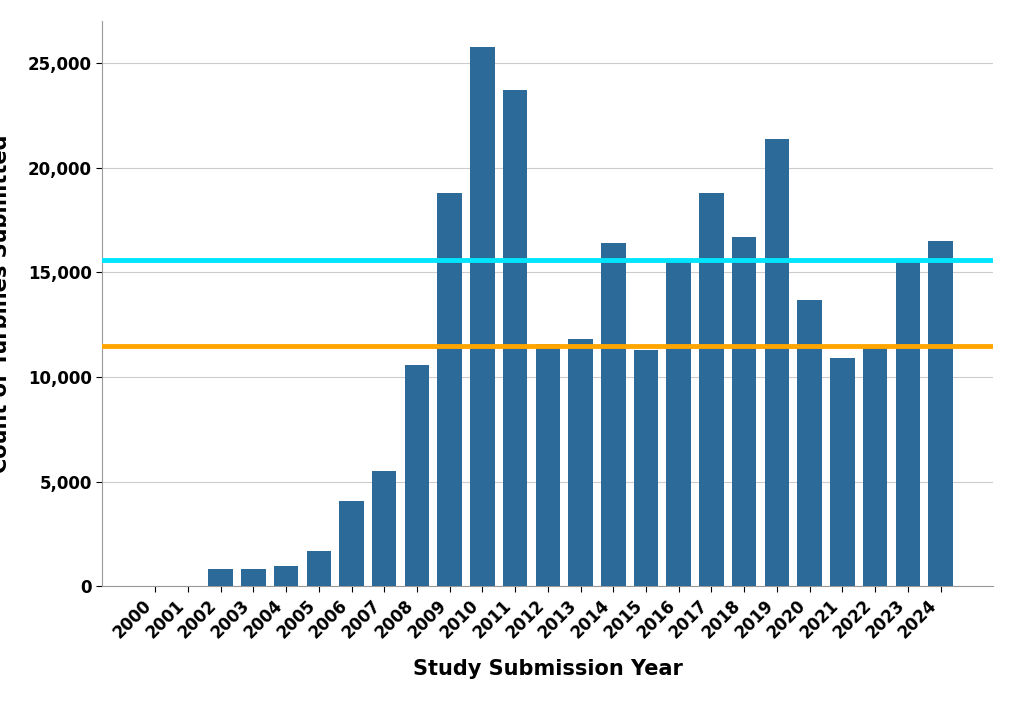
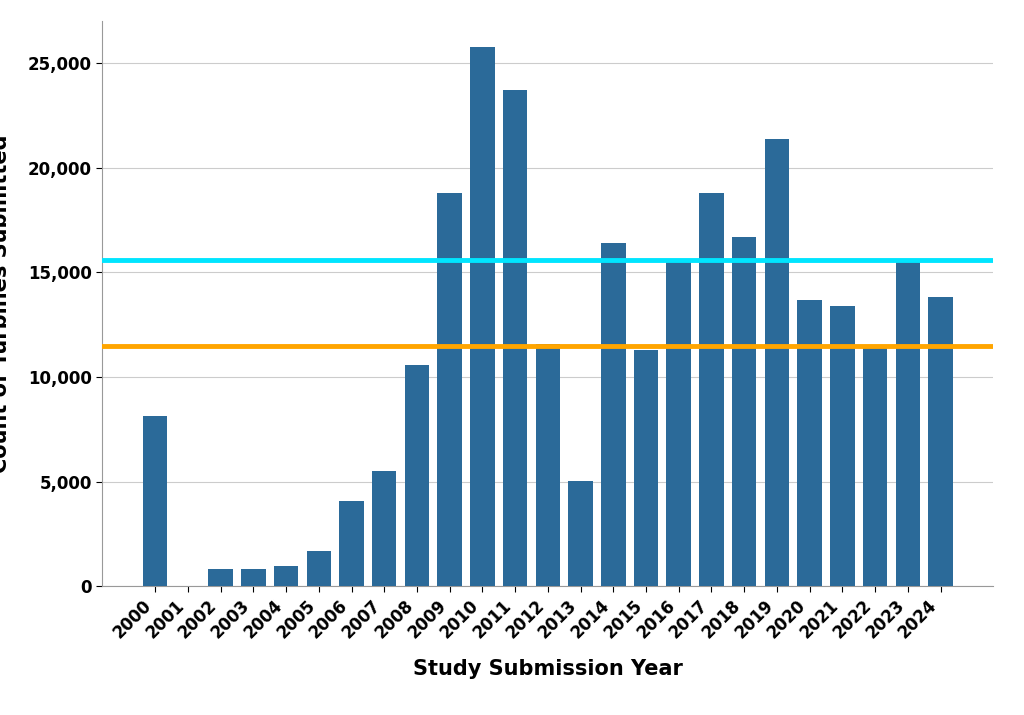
2000: 20 -> 8,150
2013: 11,800 -> 5,050
2021: 10,900 -> 13,400
2024: 16,500 -> 13,850
